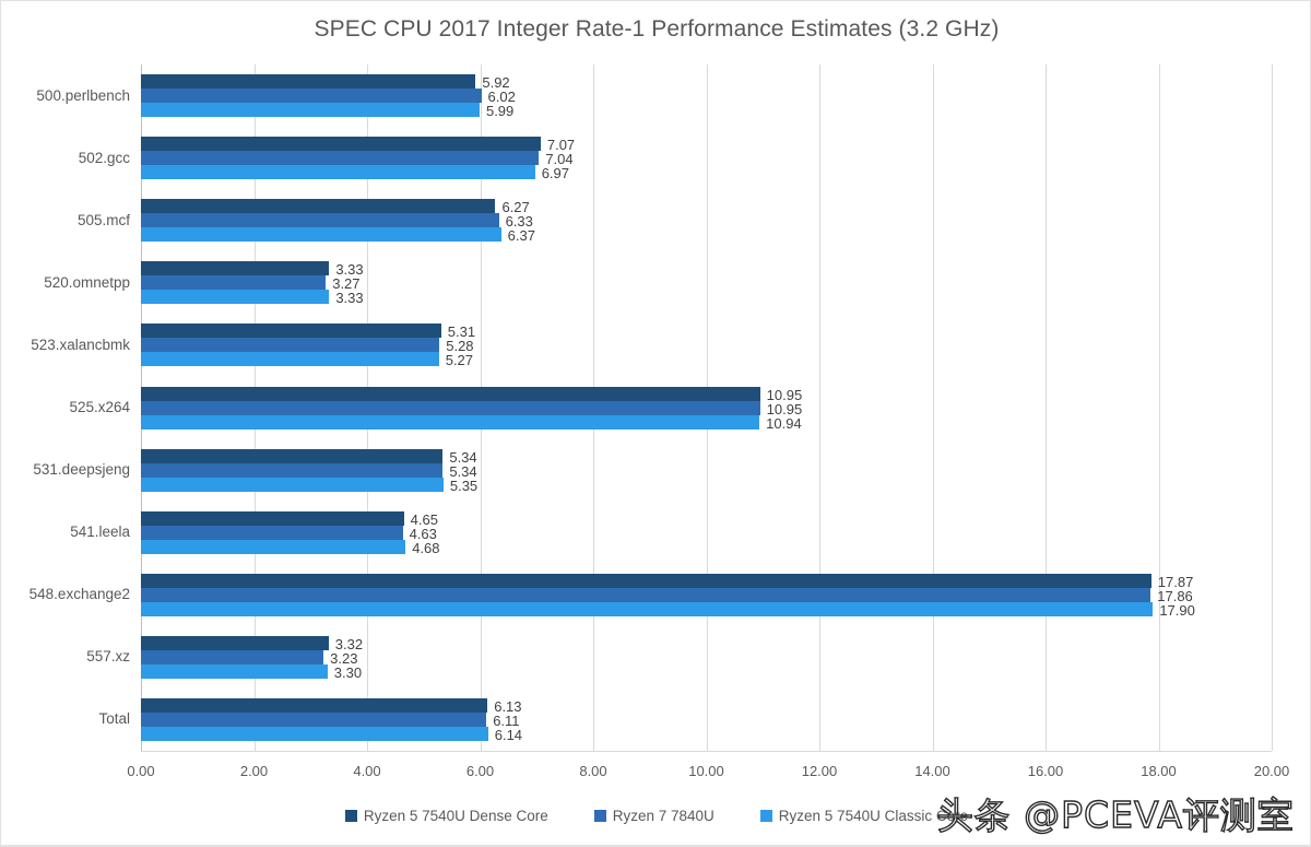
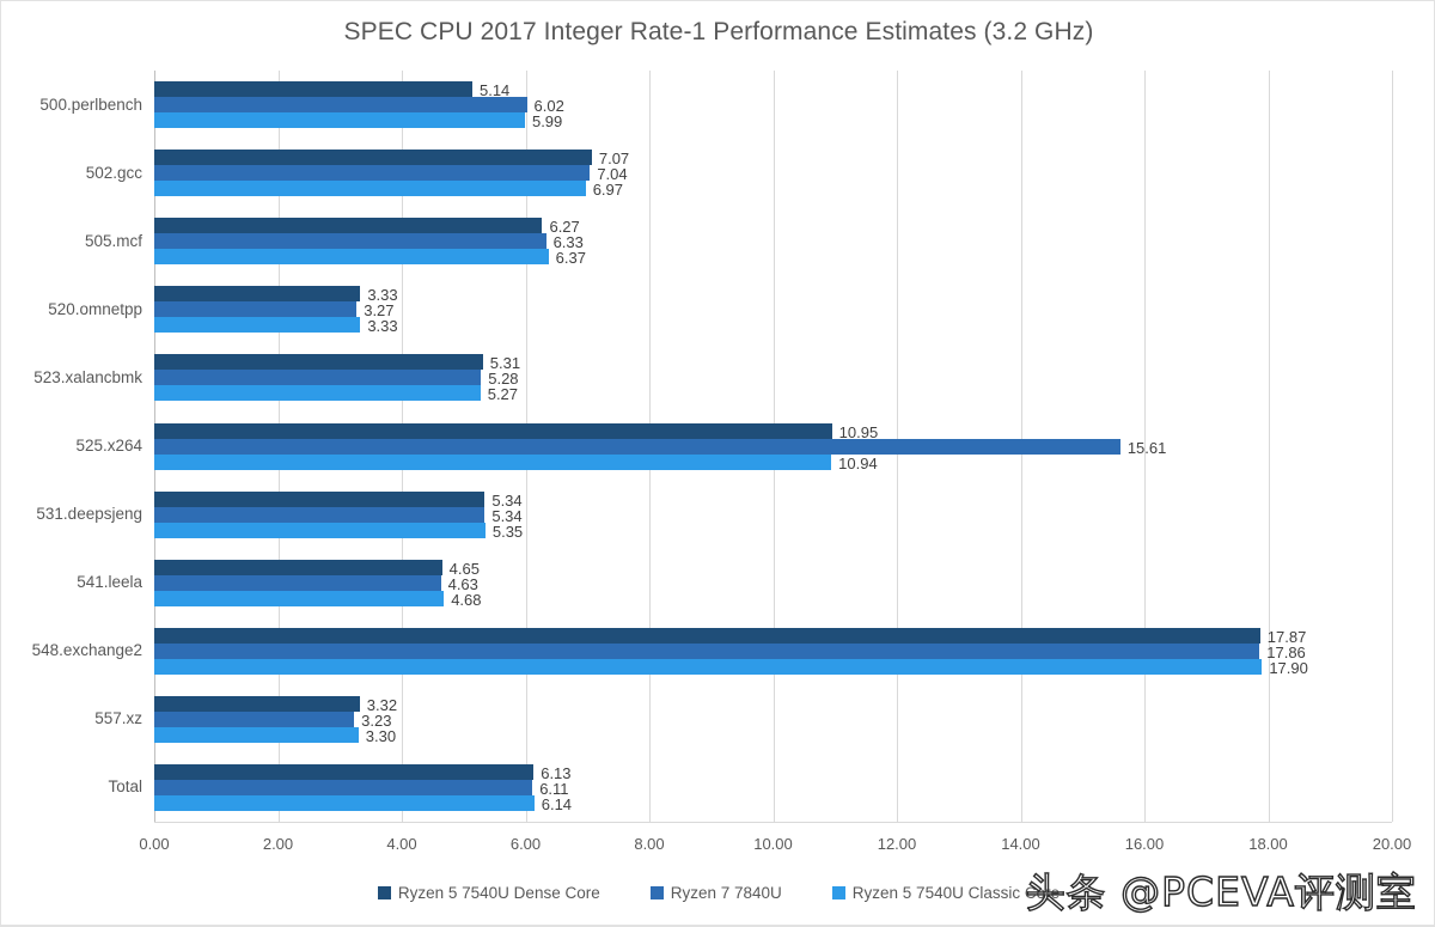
Ryzen 5 7540U Dense Core/500.perlbench: 5.92 -> 5.14
Ryzen 7 7840U/525.x264: 10.95 -> 15.61
